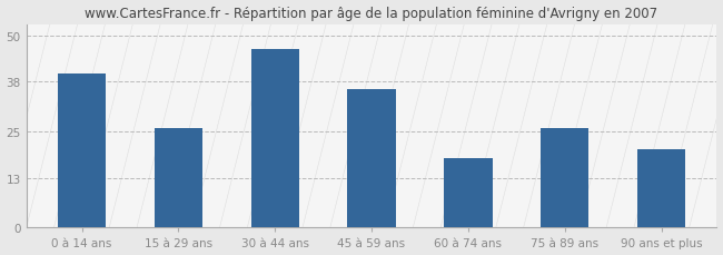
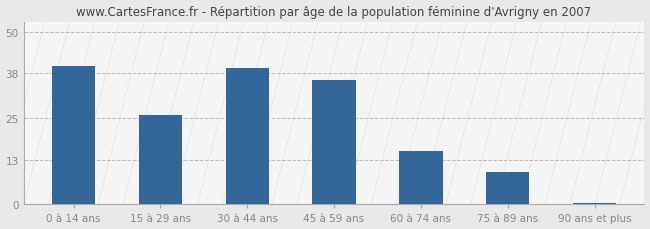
30 à 44 ans: 46.5 -> 39.5
60 à 74 ans: 18.0 -> 15.5
75 à 89 ans: 26.0 -> 9.5
90 ans et plus: 20.5 -> 0.5
